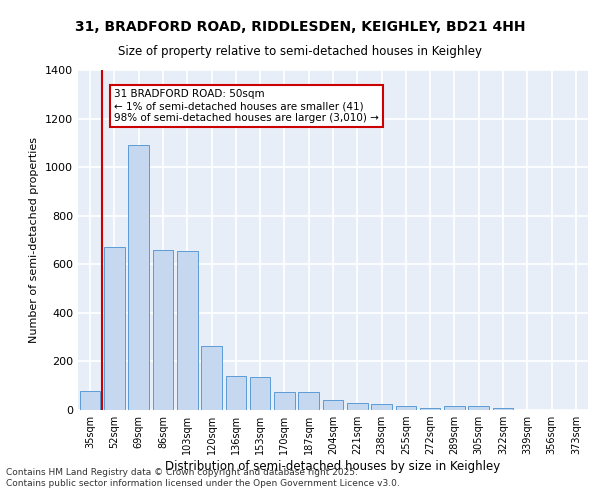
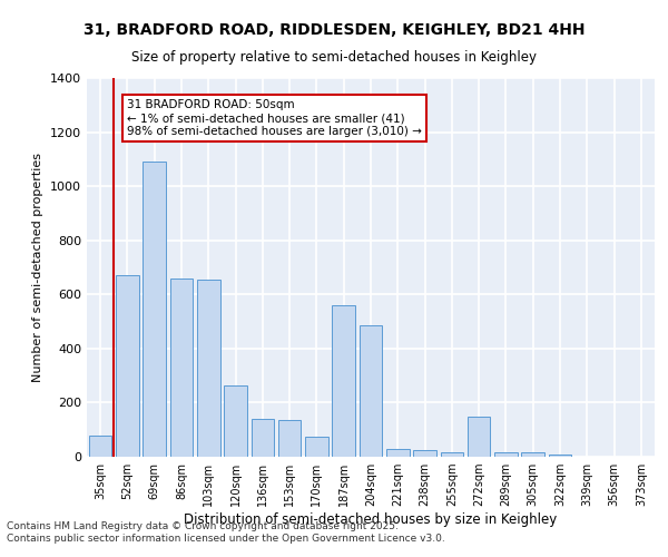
187sqm: 75 -> 560
204sqm: 40 -> 485
272sqm: 8 -> 150
